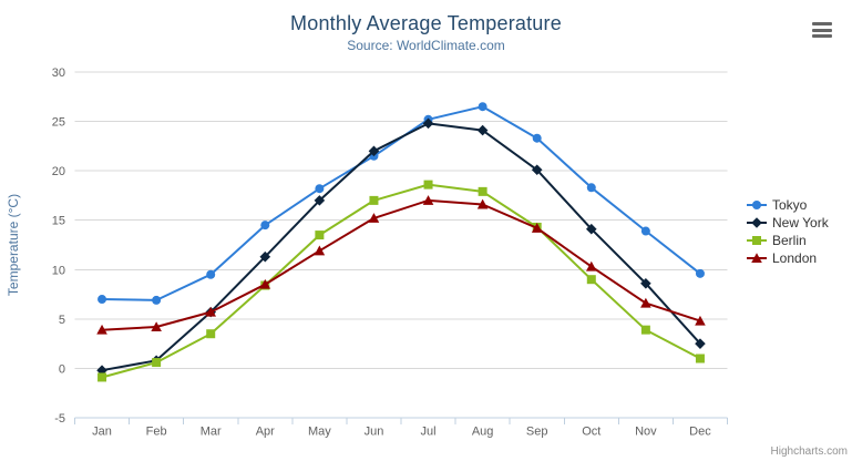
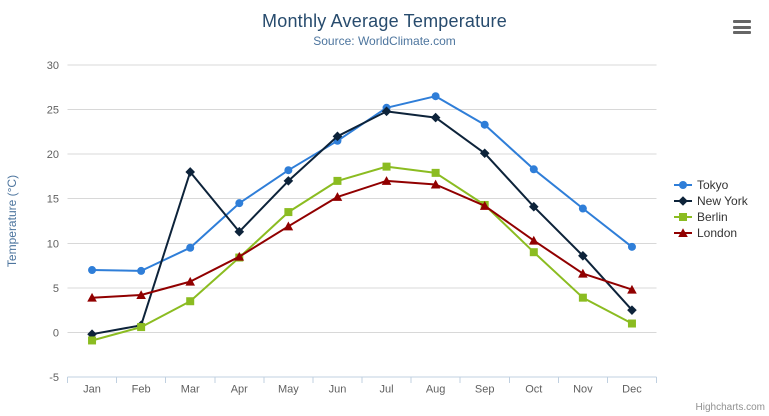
New York/Mar: 6 -> 18
